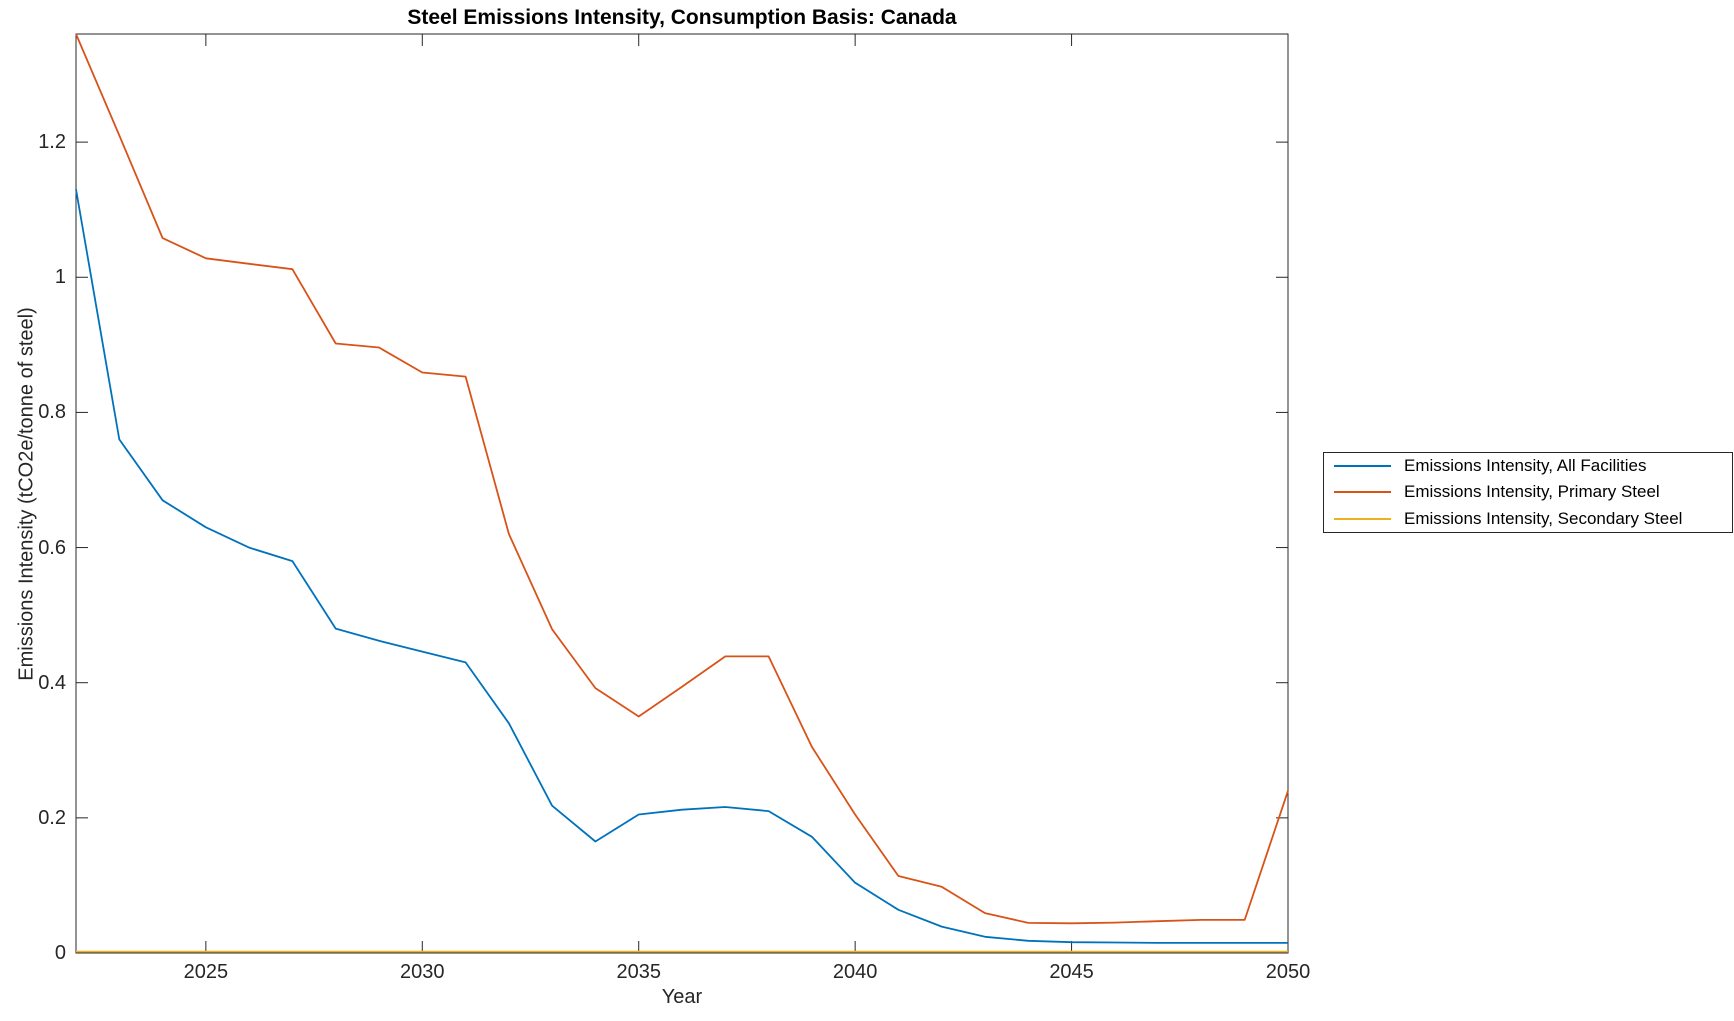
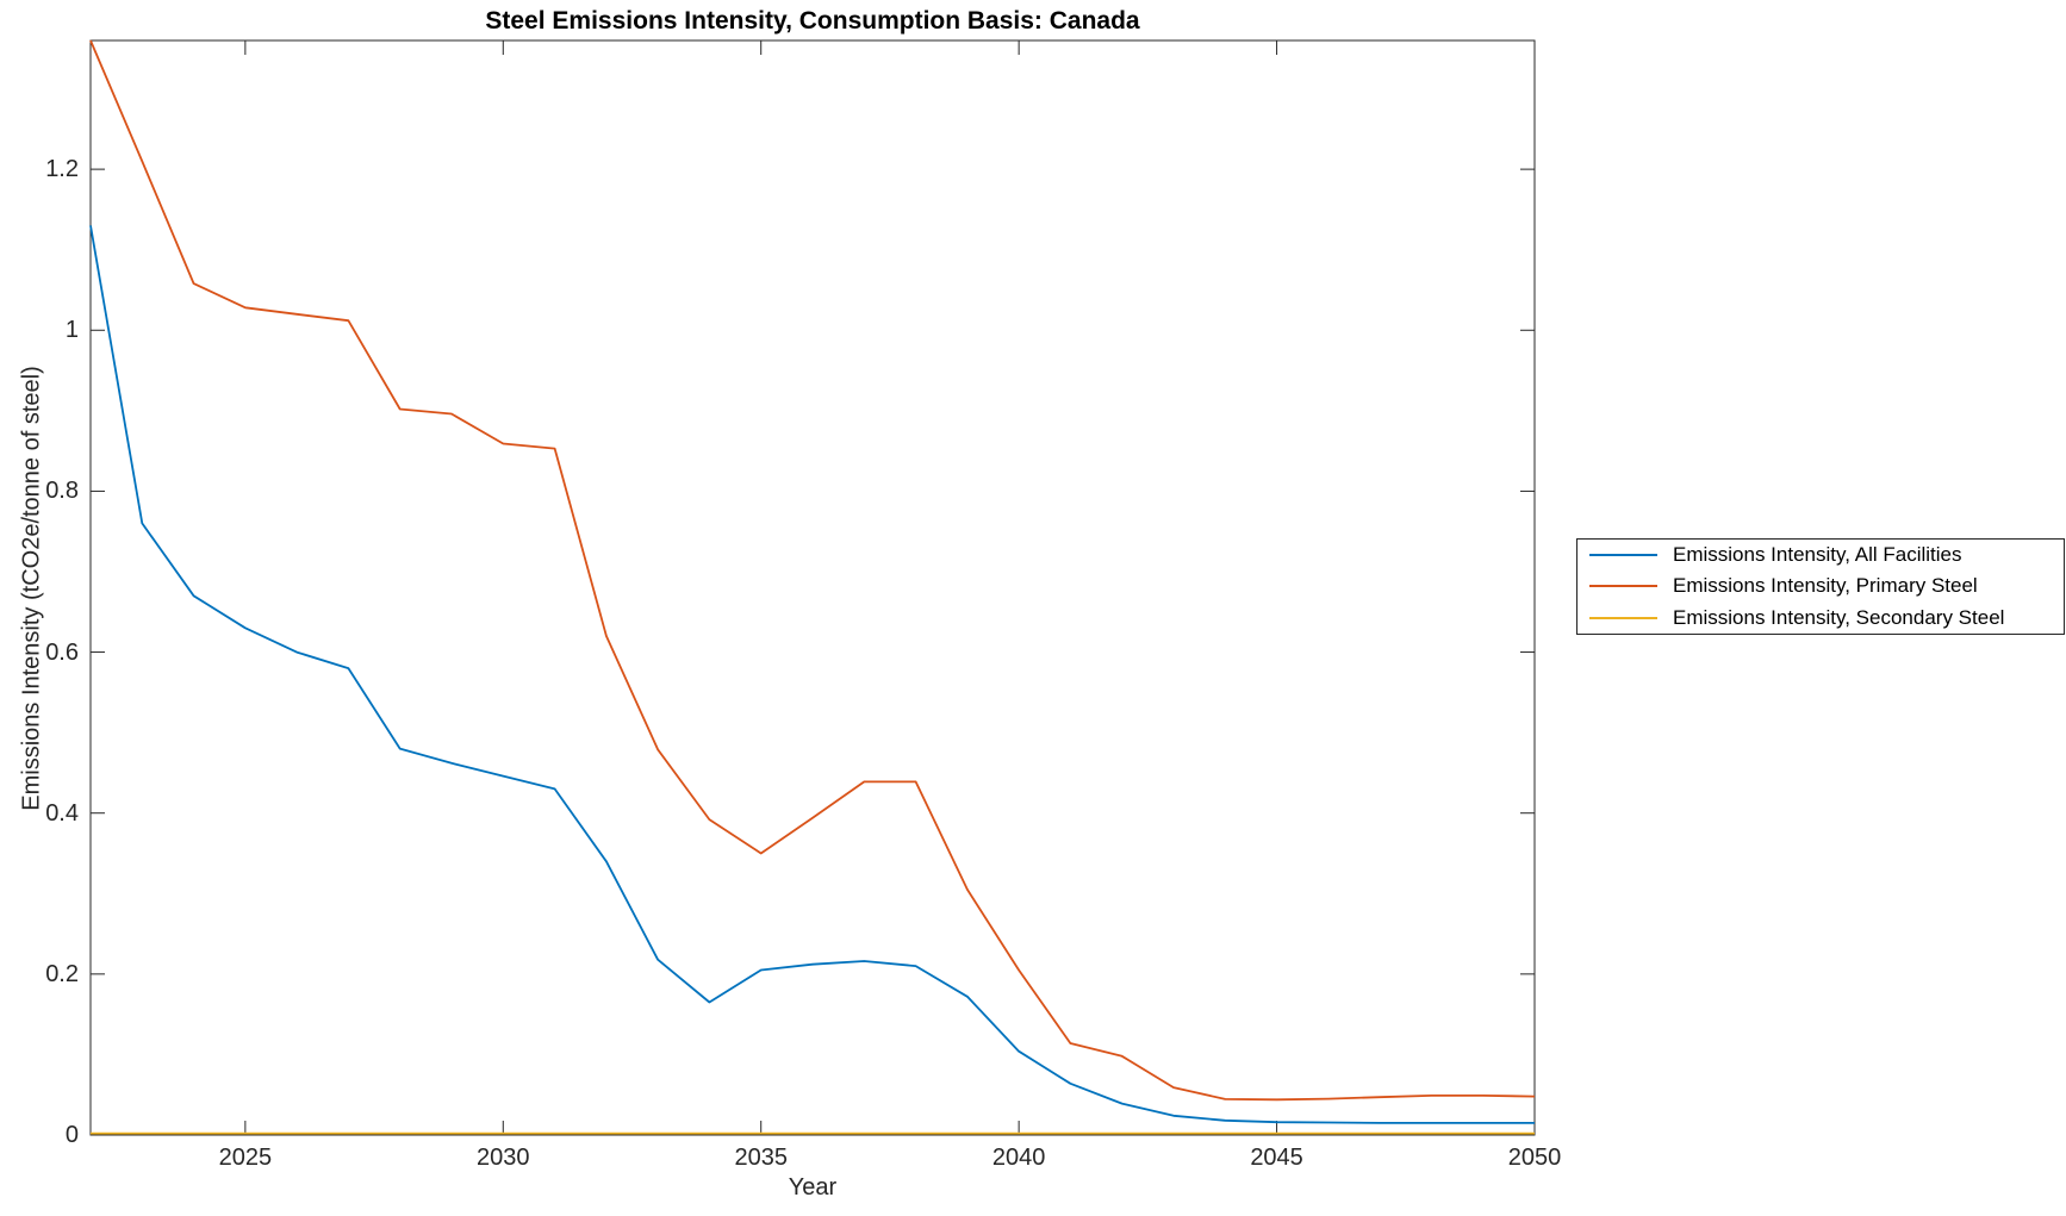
Emissions Intensity, Primary Steel/2050: 0.24 -> 0.05
